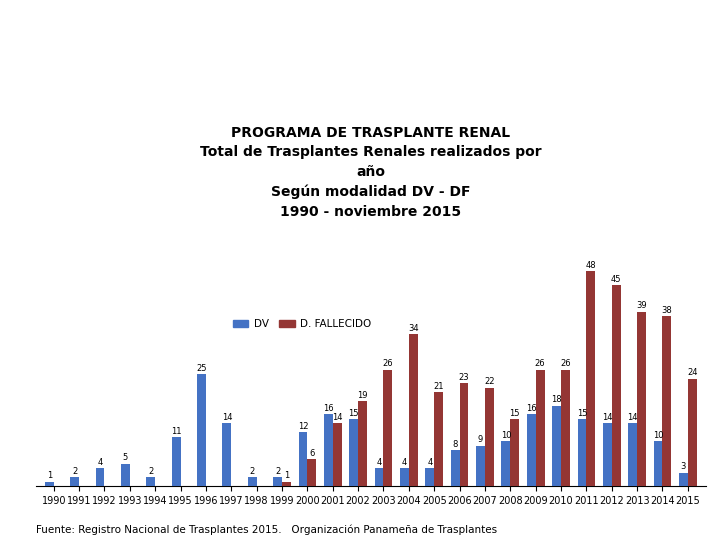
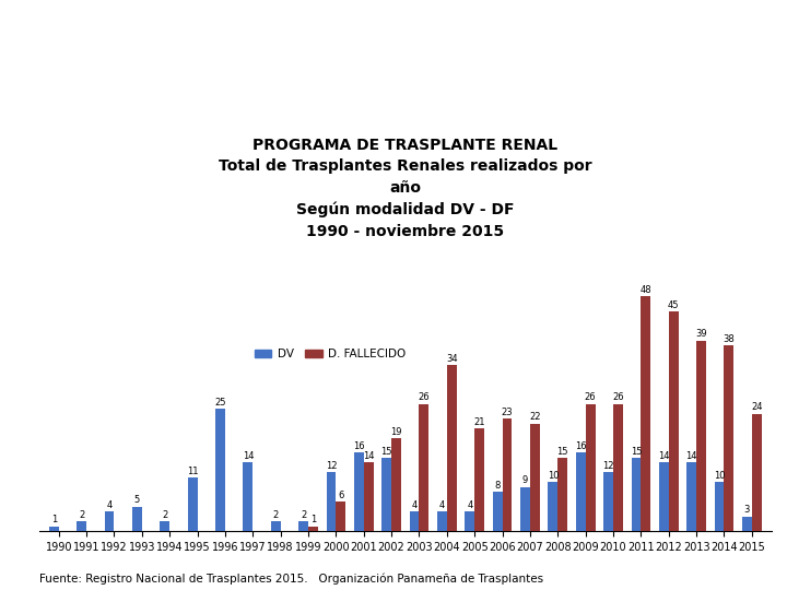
DV/2010: 18 -> 12
